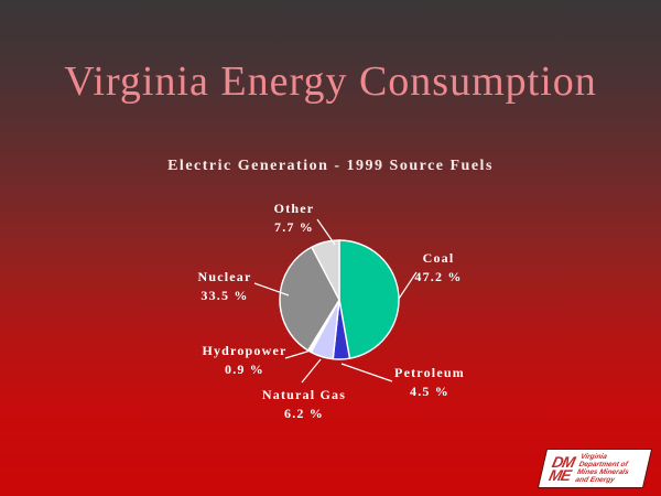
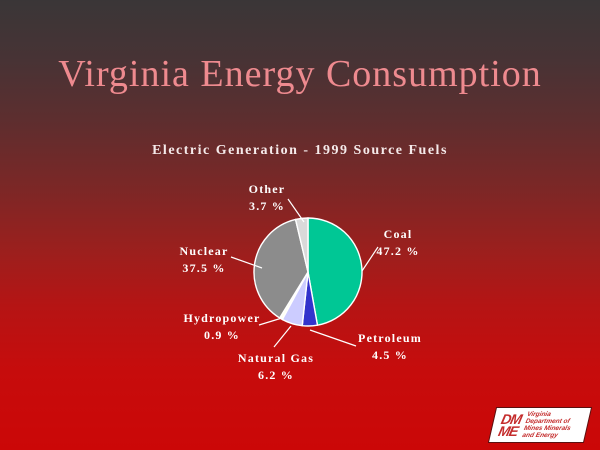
Nuclear: 33.5 -> 37.5
Other: 7.7 -> 3.7
